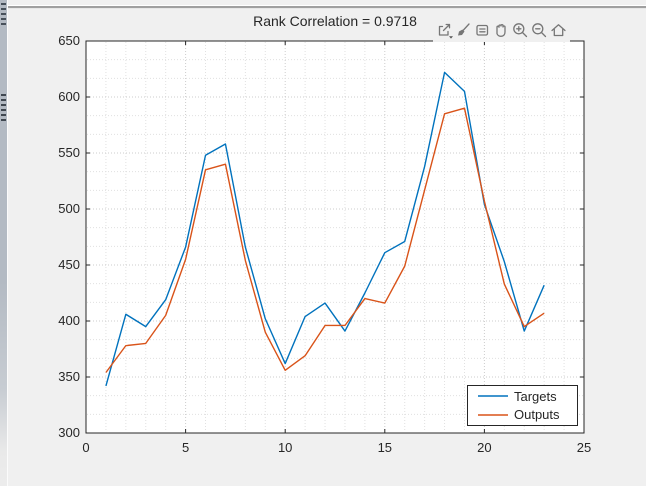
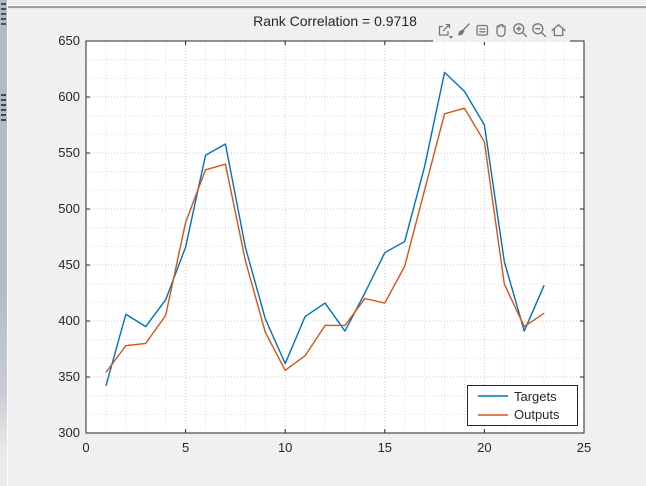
Outputs/5: 455 -> 488
Targets/20: 504 -> 575
Outputs/20: 507 -> 560
